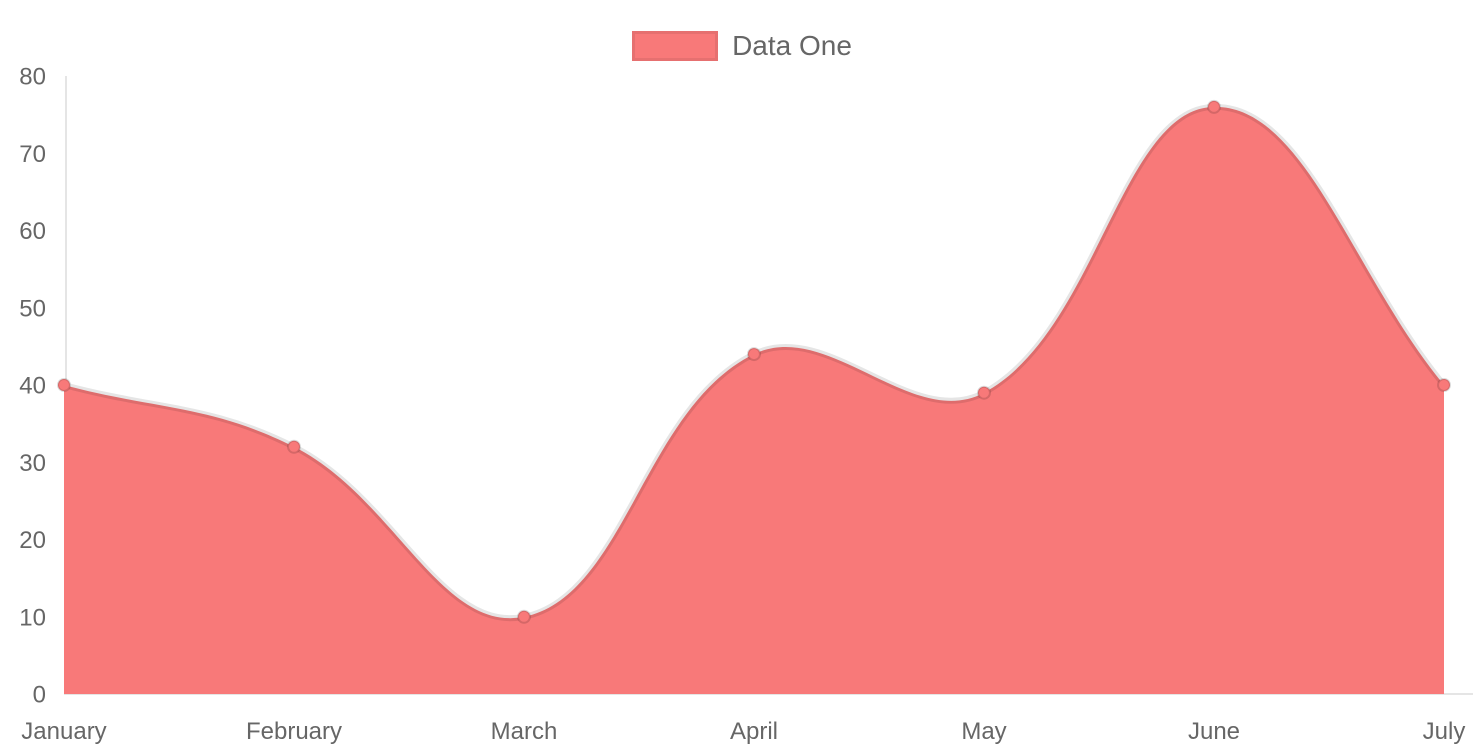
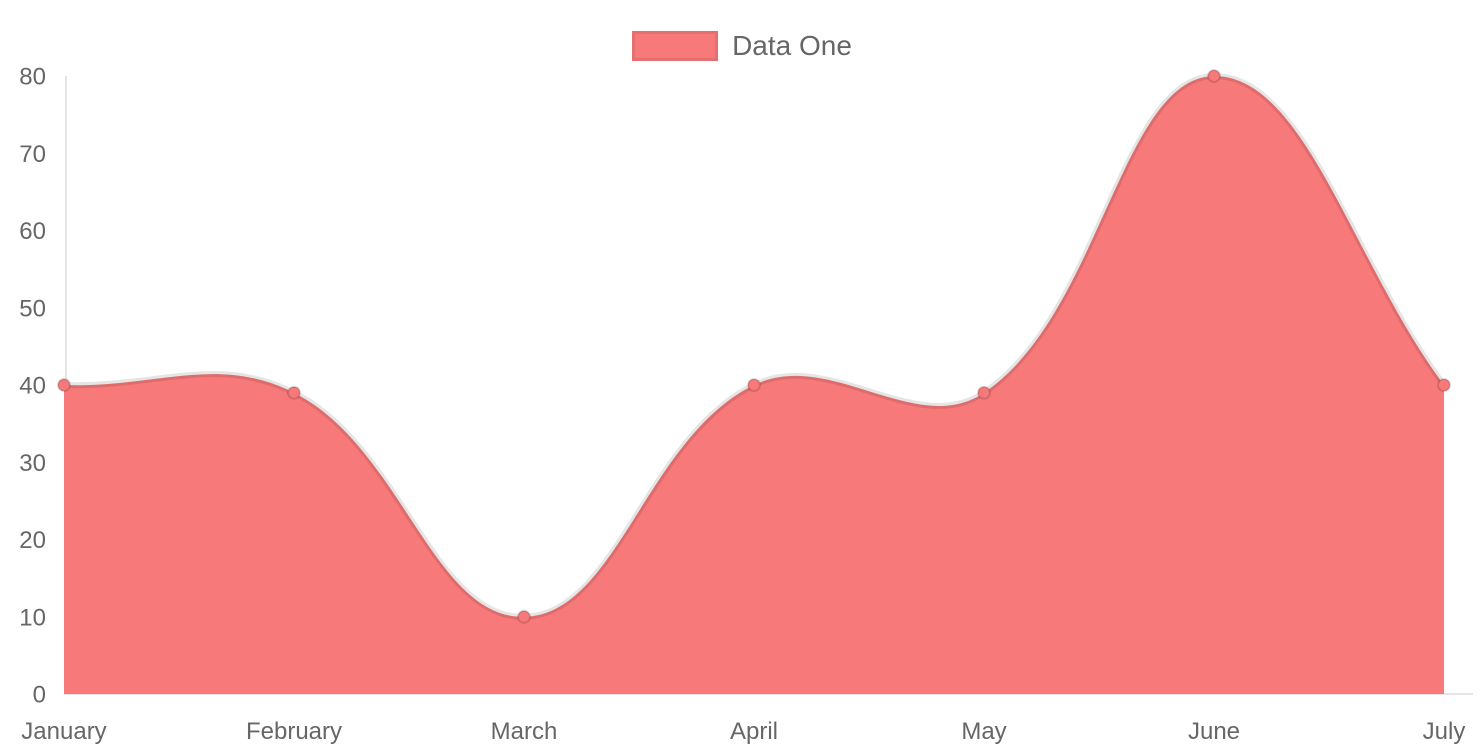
February: 32 -> 39
April: 44 -> 40
June: 76 -> 80
